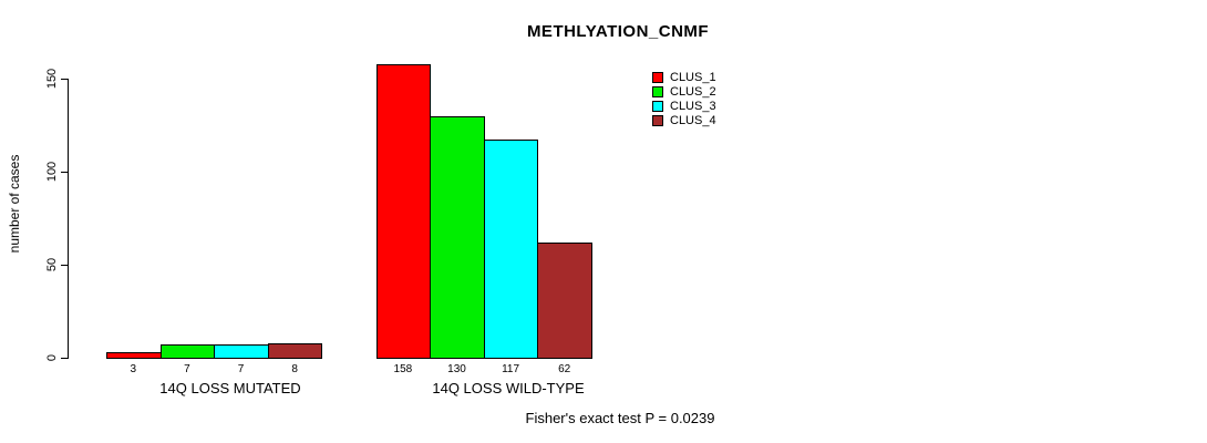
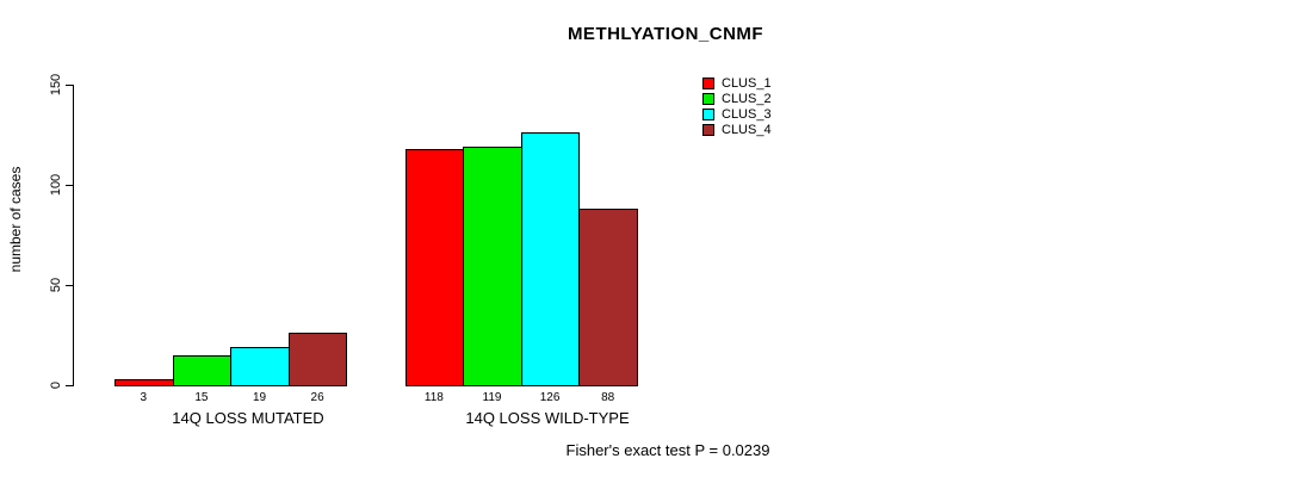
CLUS_2/14Q LOSS MUTATED: 7 -> 15
CLUS_3/14Q LOSS MUTATED: 7 -> 19
CLUS_4/14Q LOSS MUTATED: 8 -> 26
CLUS_1/14Q LOSS WILD-TYPE: 158 -> 118
CLUS_2/14Q LOSS WILD-TYPE: 130 -> 119
CLUS_3/14Q LOSS WILD-TYPE: 117 -> 126
CLUS_4/14Q LOSS WILD-TYPE: 62 -> 88
